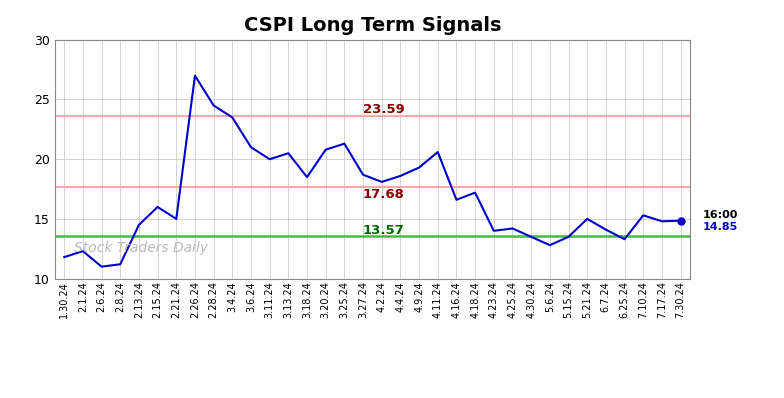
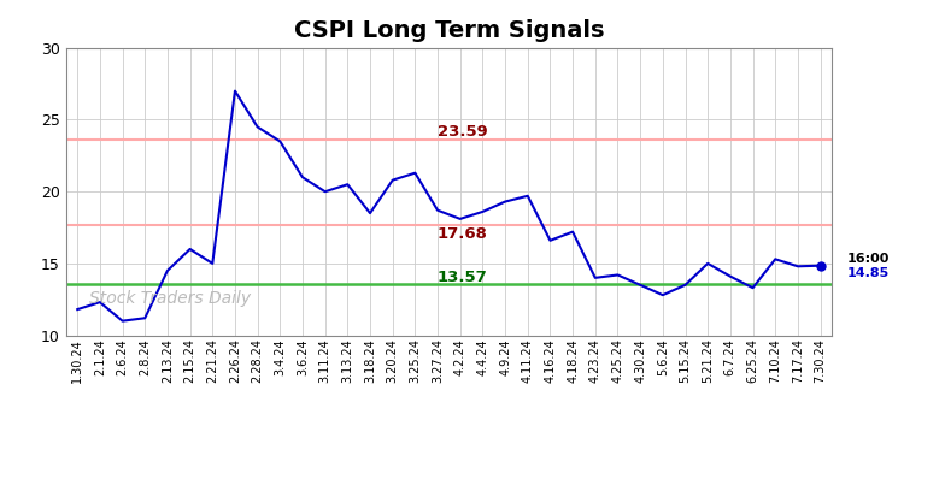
4.11.24: 20.6 -> 19.7
